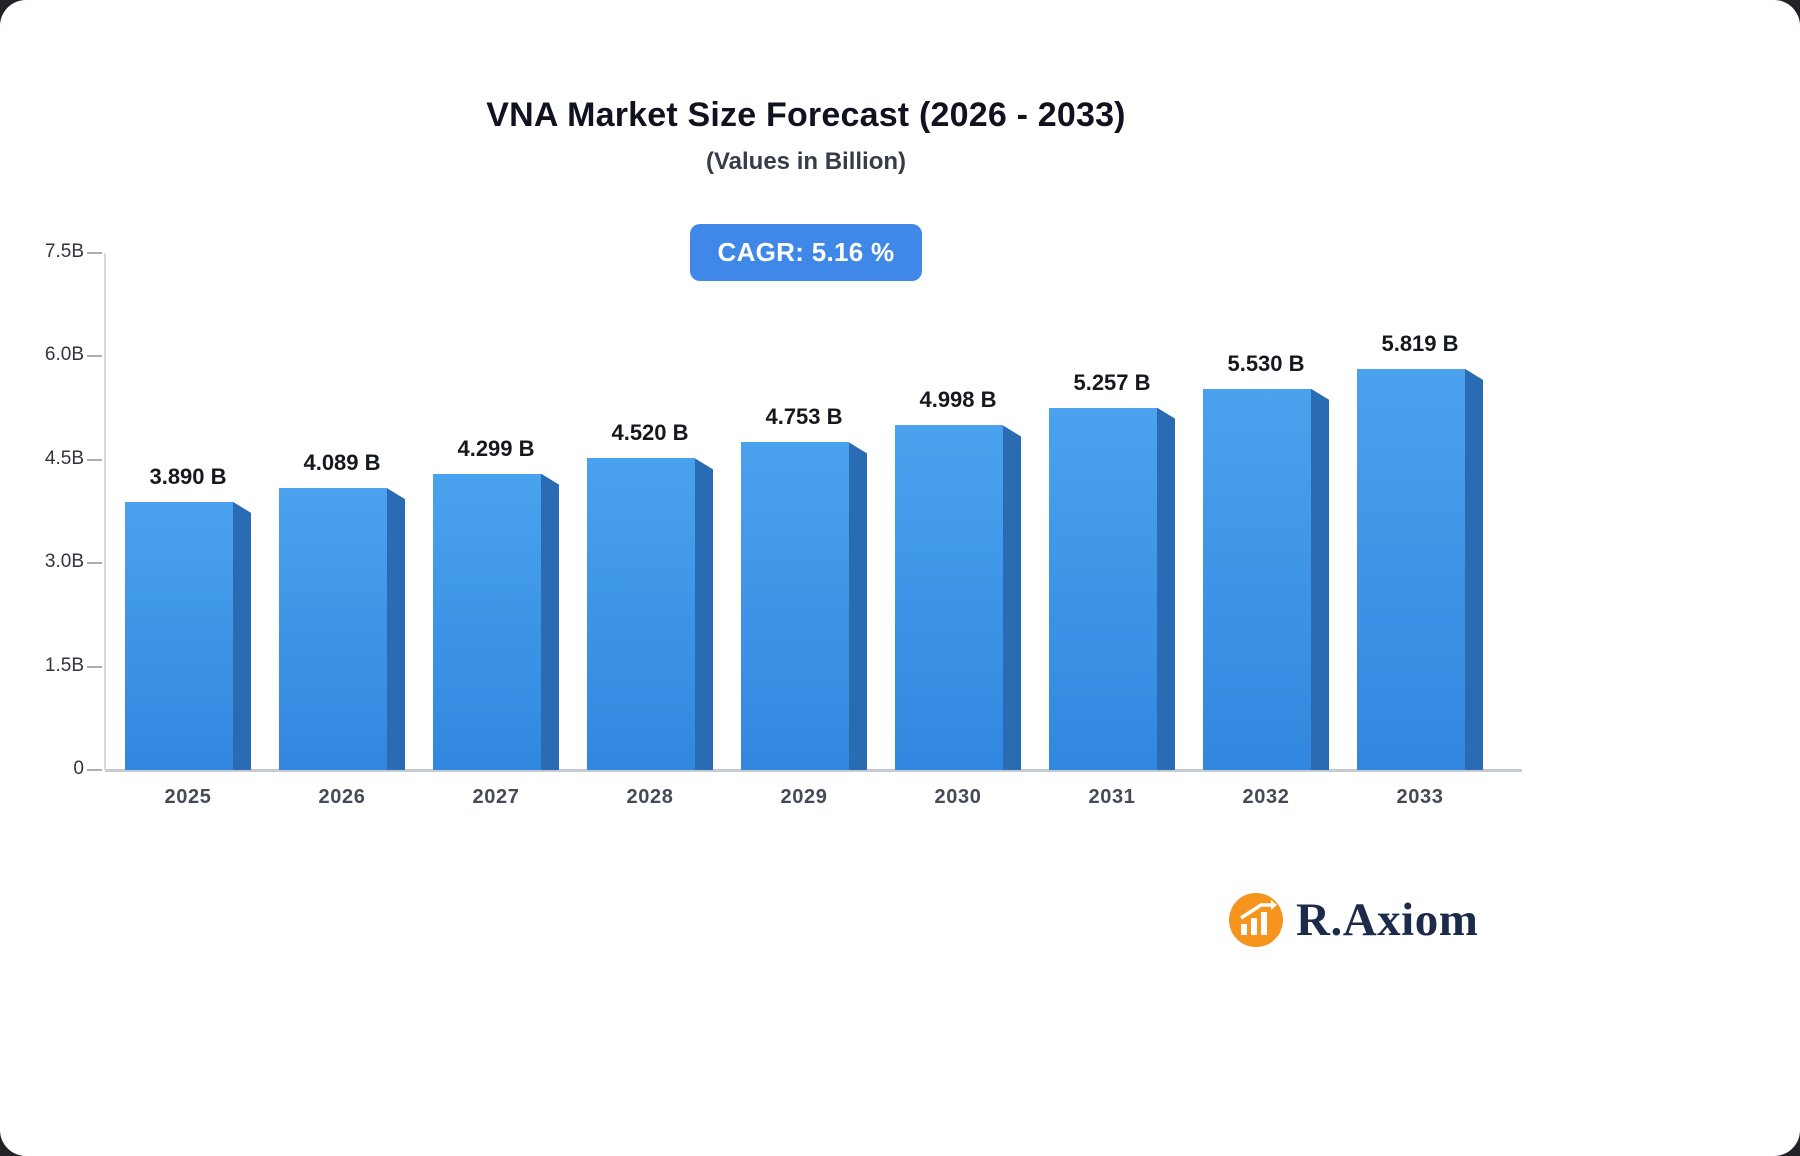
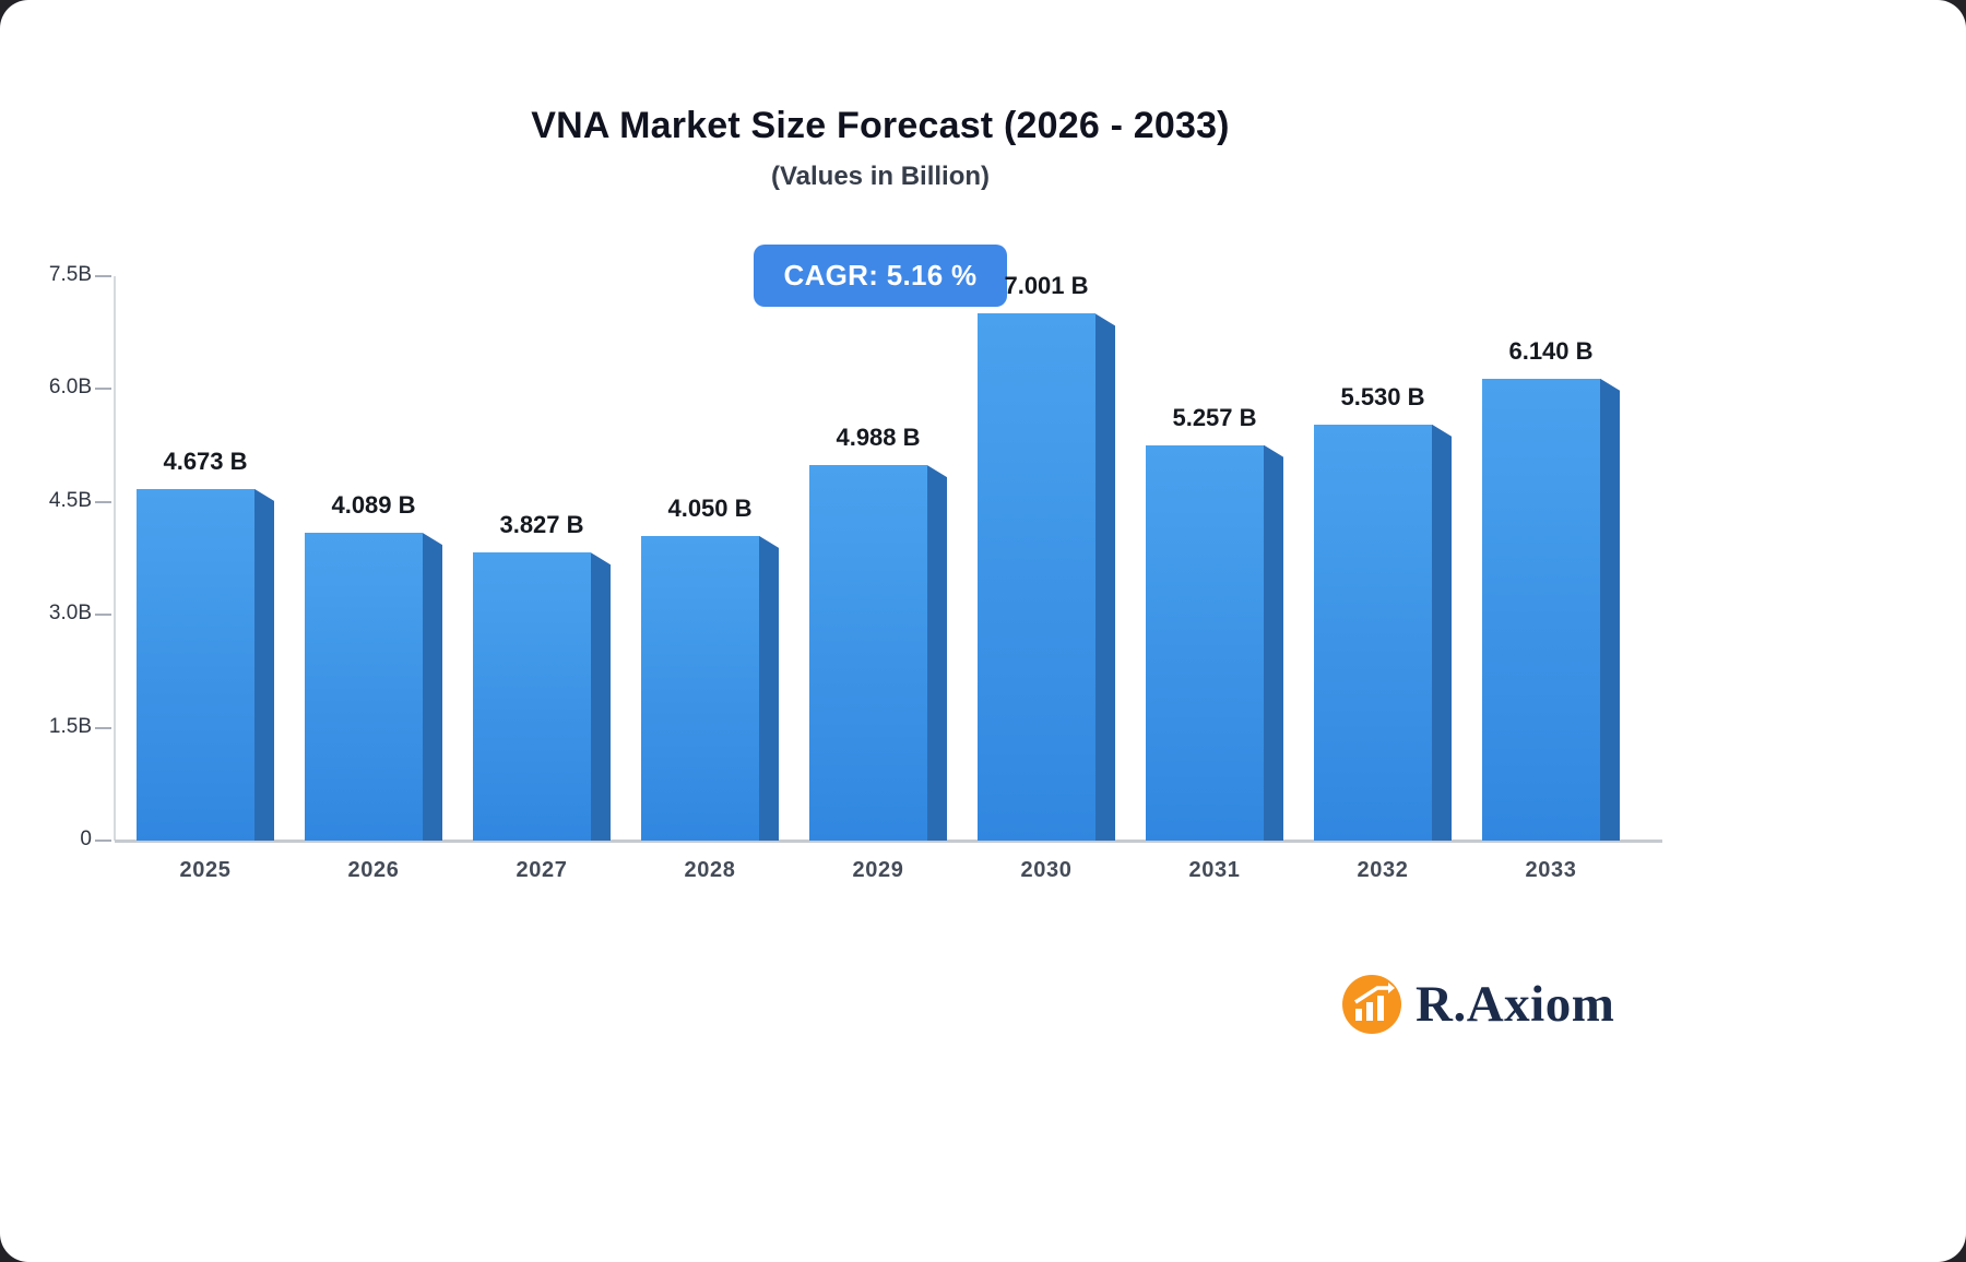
2025: 3.890 -> 4.673
2027: 4.299 -> 3.827
2028: 4.520 -> 4.050
2029: 4.753 -> 4.988
2030: 4.998 -> 7.001
2033: 5.819 -> 6.140
